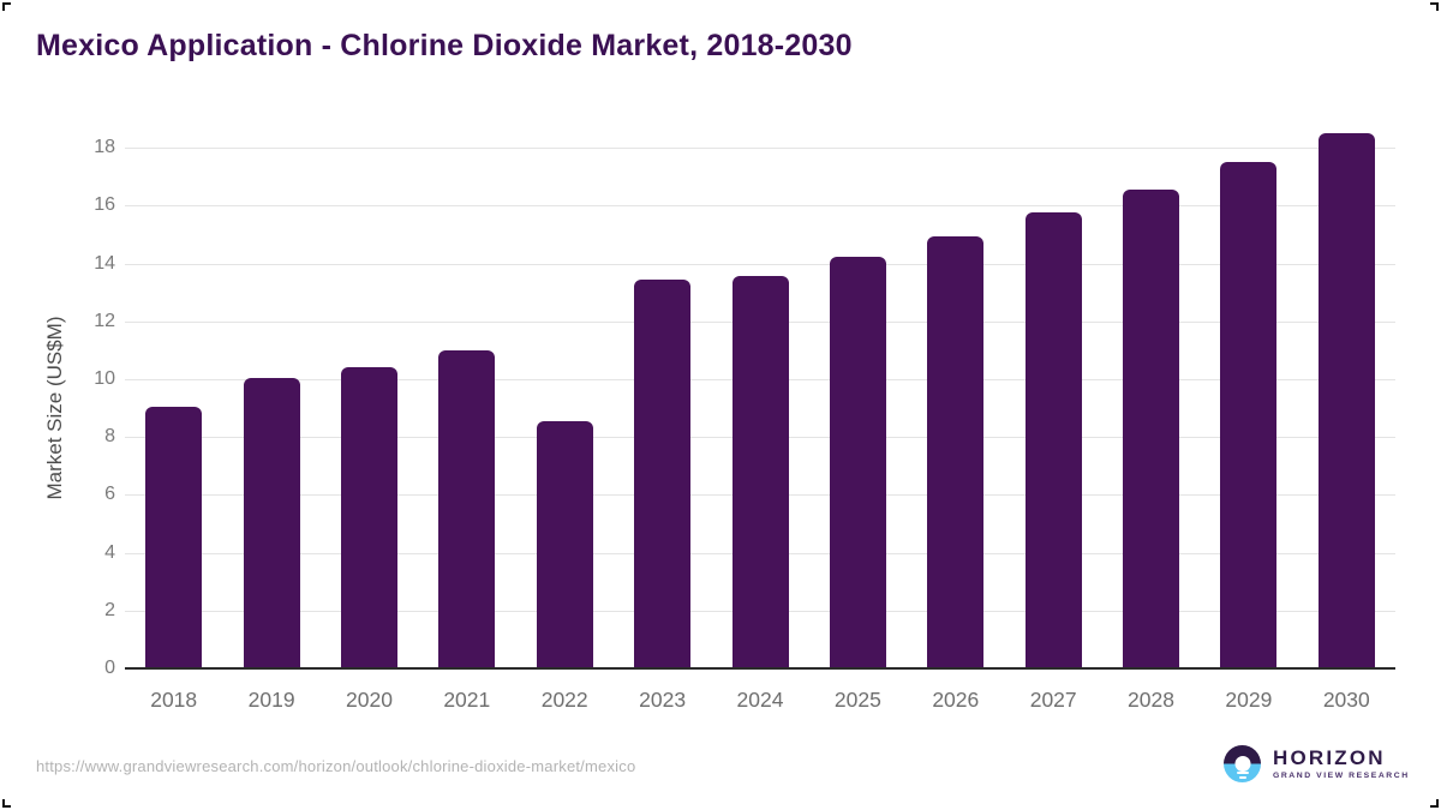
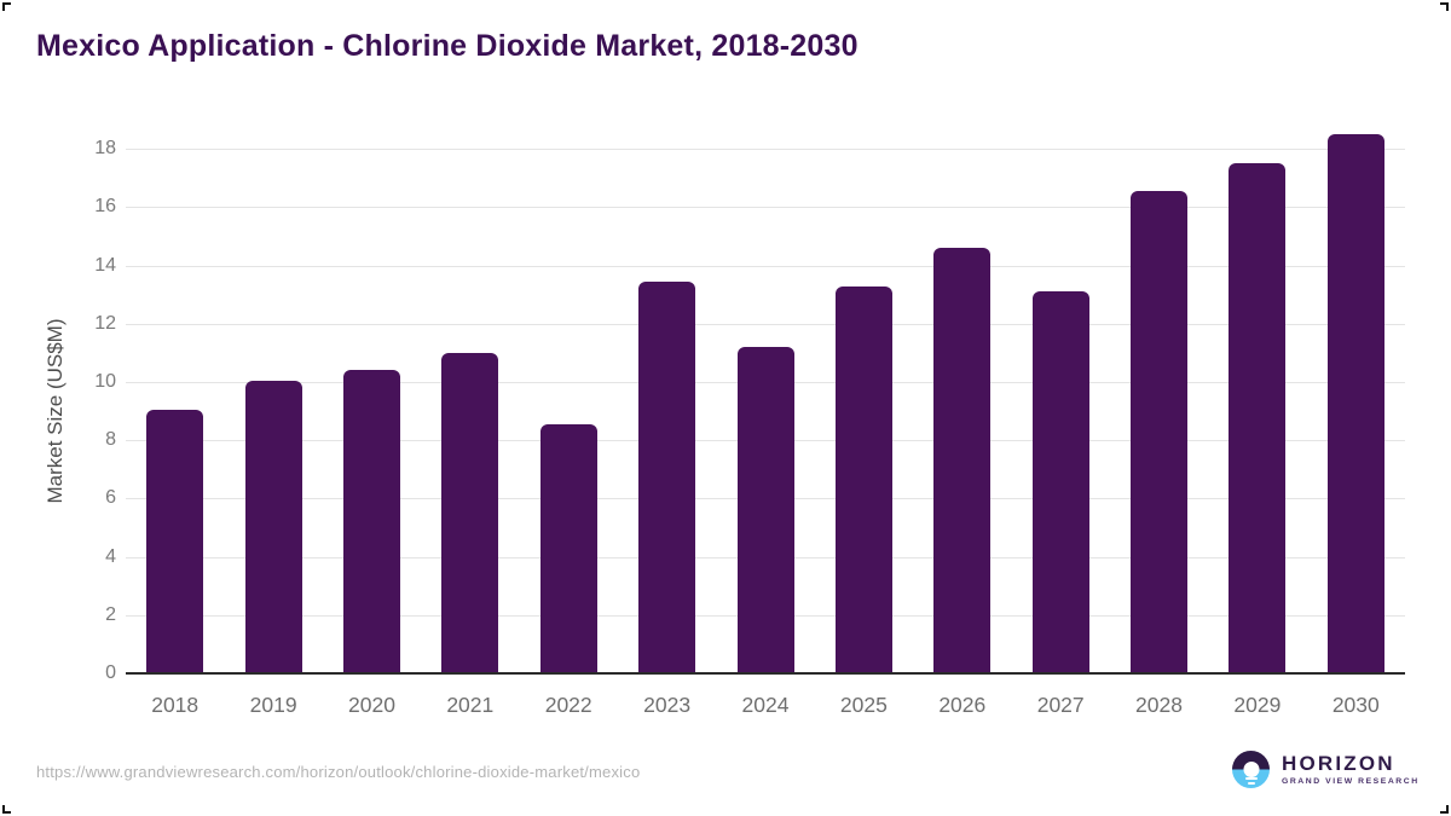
2024: 13.6 -> 11.2
2025: 14.2 -> 13.3
2026: 14.9 -> 14.6
2027: 15.8 -> 13.1
